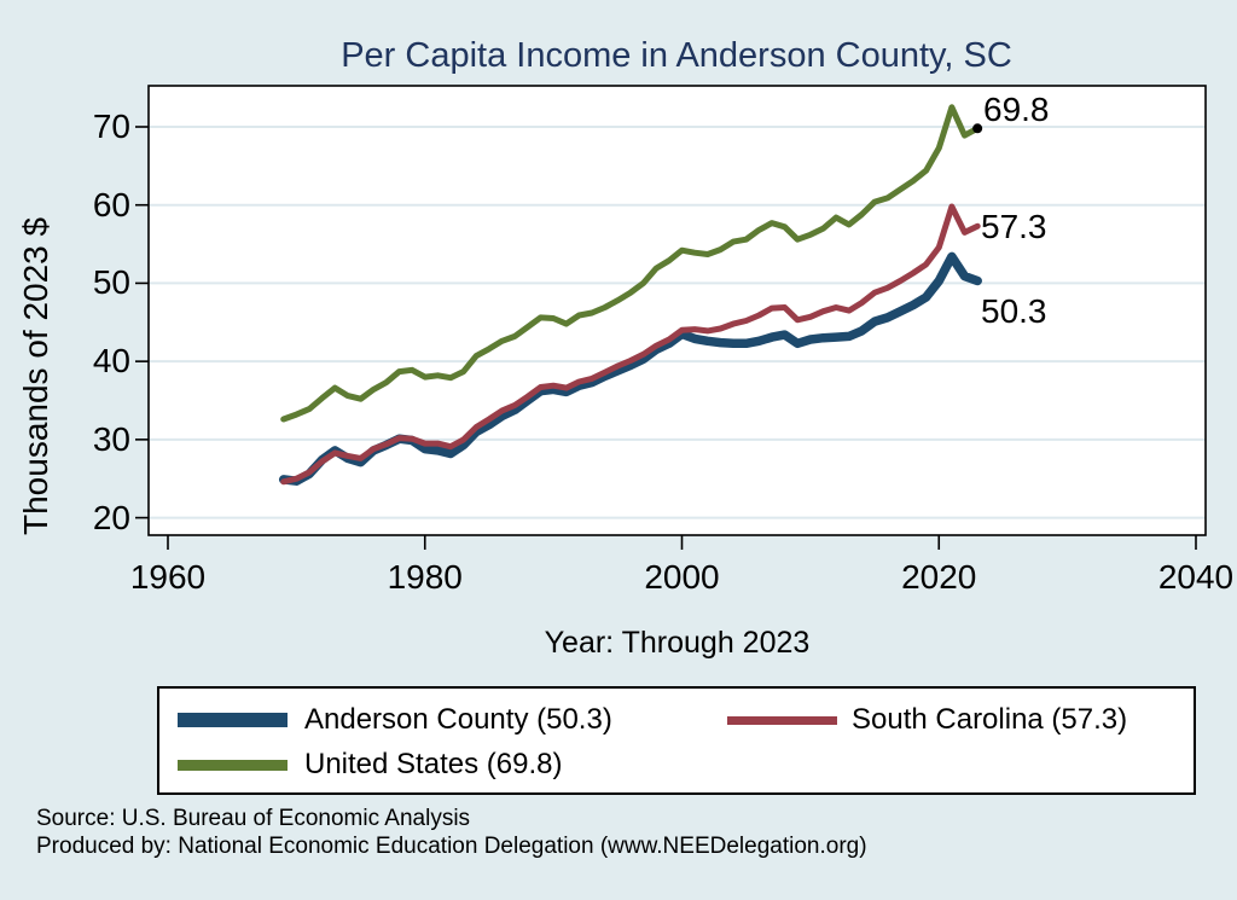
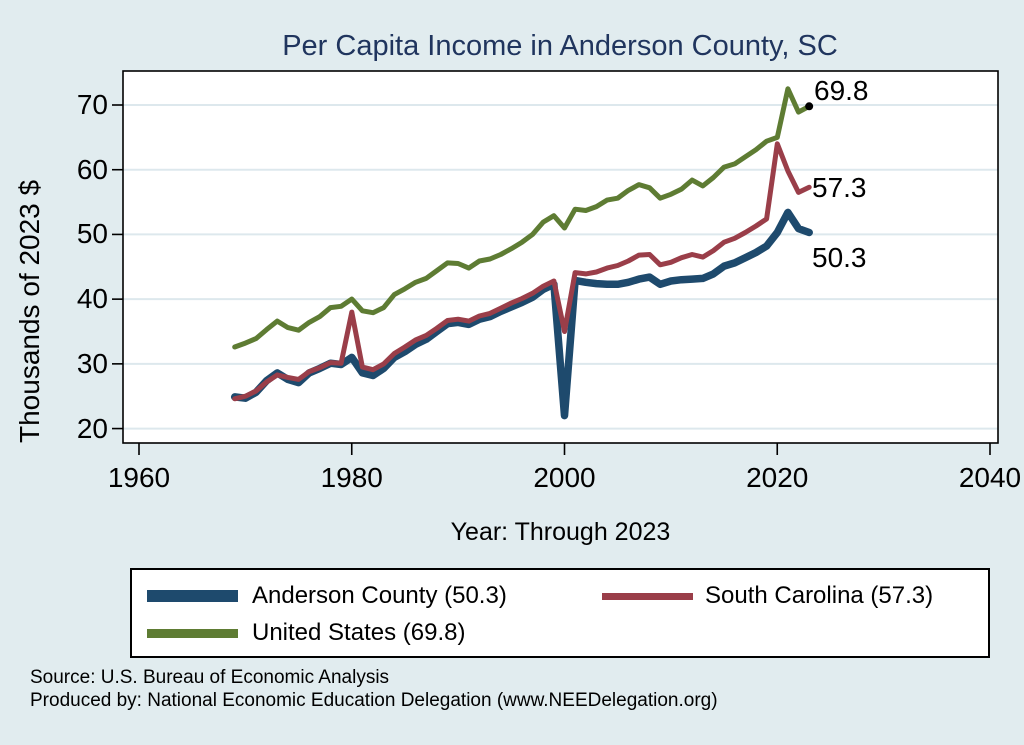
Anderson County (50.3)/1980: 29 -> 31
South Carolina (57.3)/1980: 30 -> 38
United States (69.8)/1980: 38 -> 40
Anderson County (50.3)/2000: 44 -> 22
South Carolina (57.3)/2000: 44 -> 35
United States (69.8)/2000: 54 -> 51
South Carolina (57.3)/2020: 55 -> 64
United States (69.8)/2020: 67 -> 65
